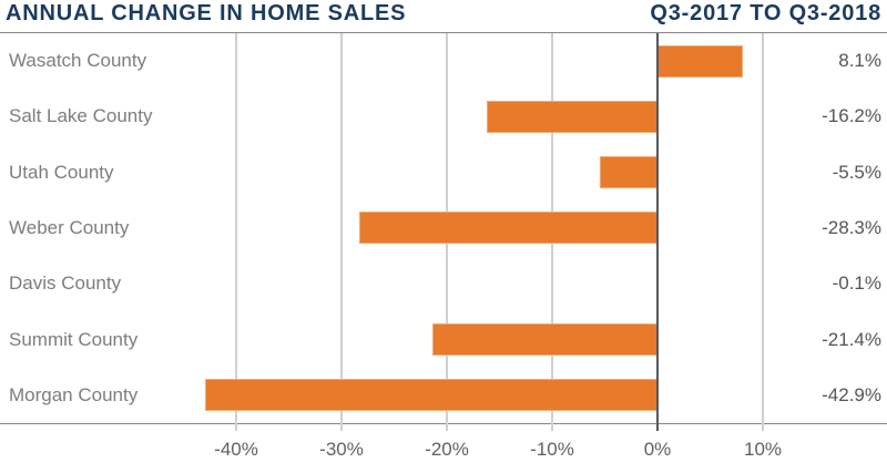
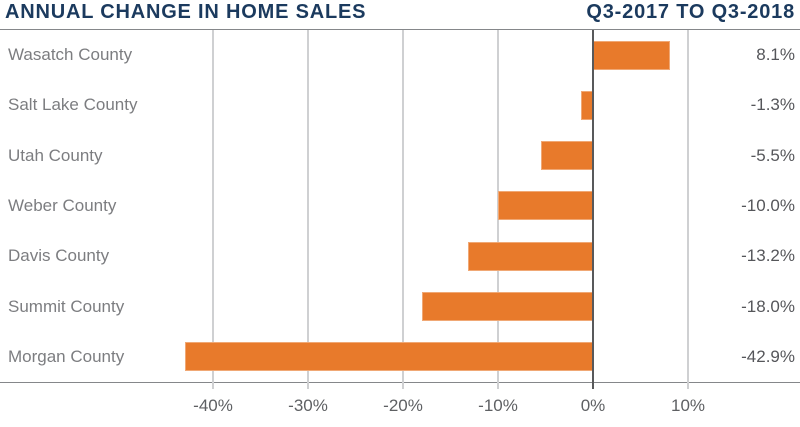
Salt Lake County: -16.2% -> -1.3%
Weber County: -28.3% -> -10.0%
Davis County: -0.1% -> -13.2%
Summit County: -21.4% -> -18.0%
